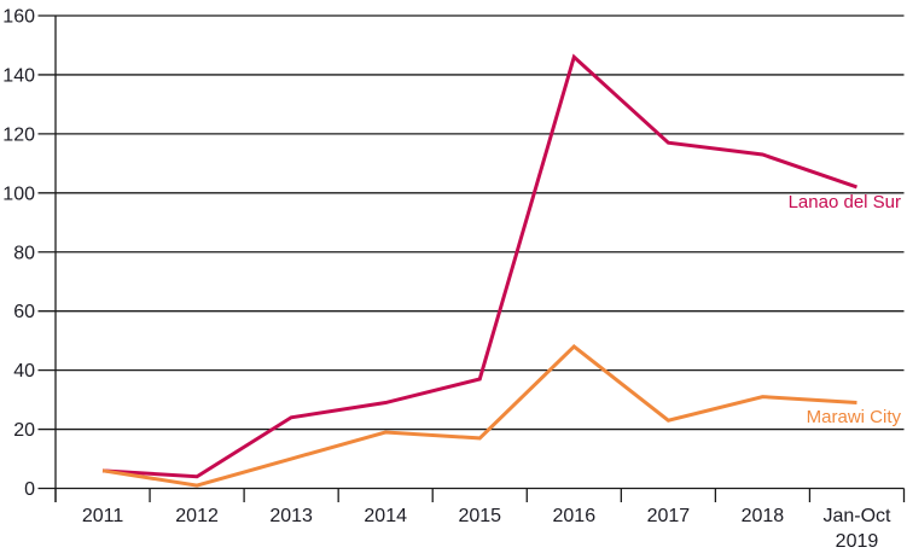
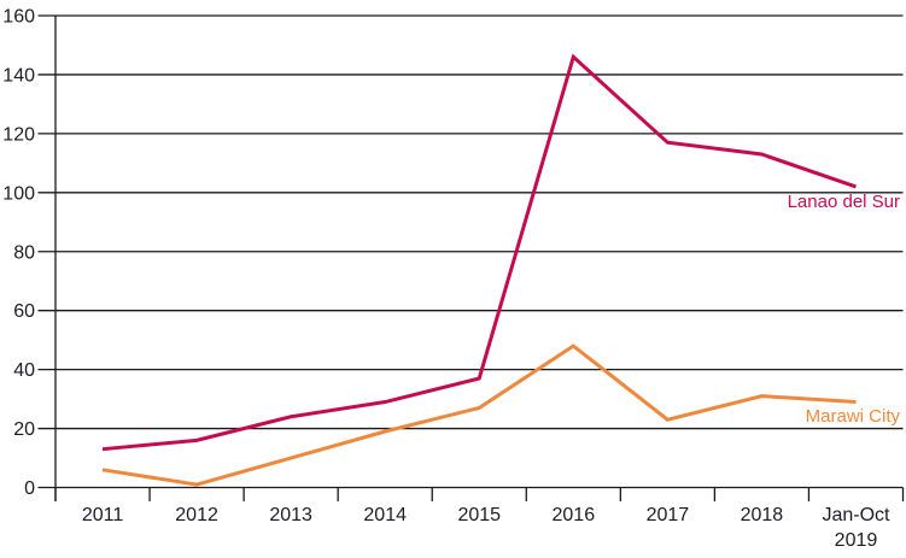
Lanao del Sur/2011: 6 -> 13
Lanao del Sur/2012: 4 -> 16
Marawi City/2015: 17 -> 27
